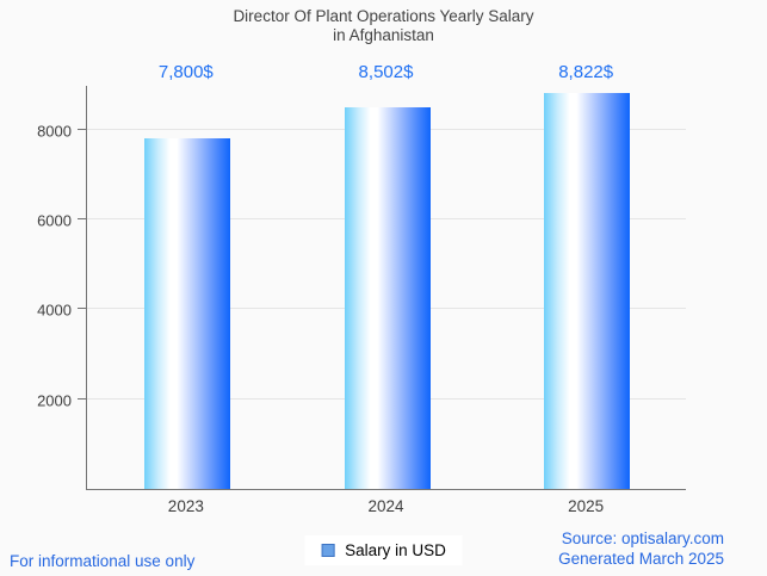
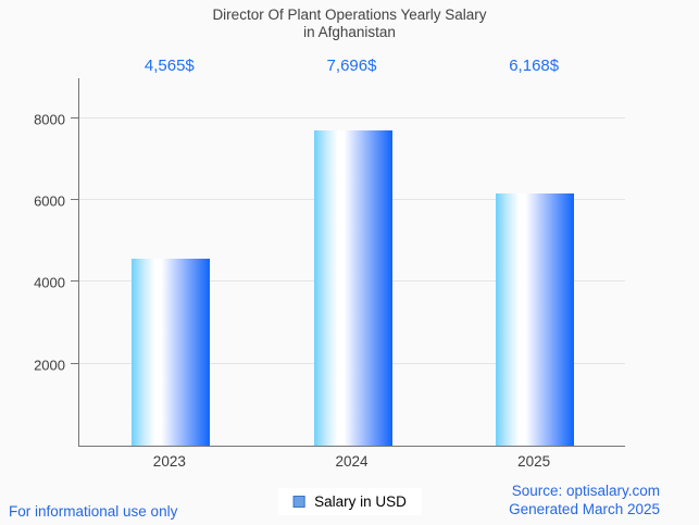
2023: 7,800 -> 4,565
2024: 8,502 -> 7,696
2025: 8,822 -> 6,168
